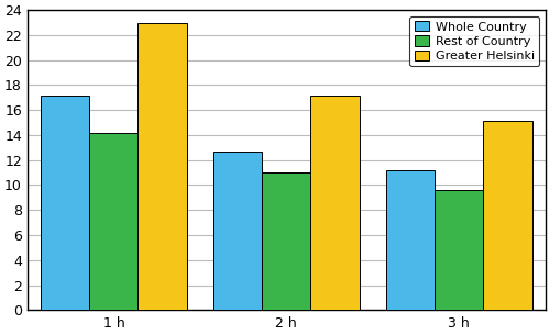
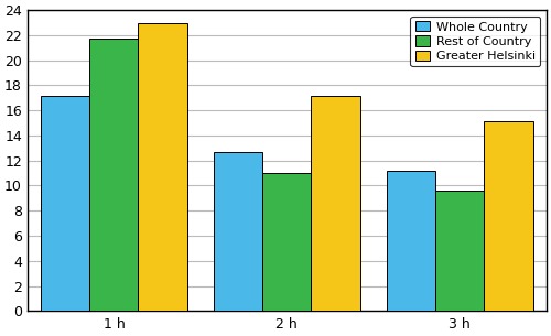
Rest of Country/1 h: 14.2 -> 21.7
